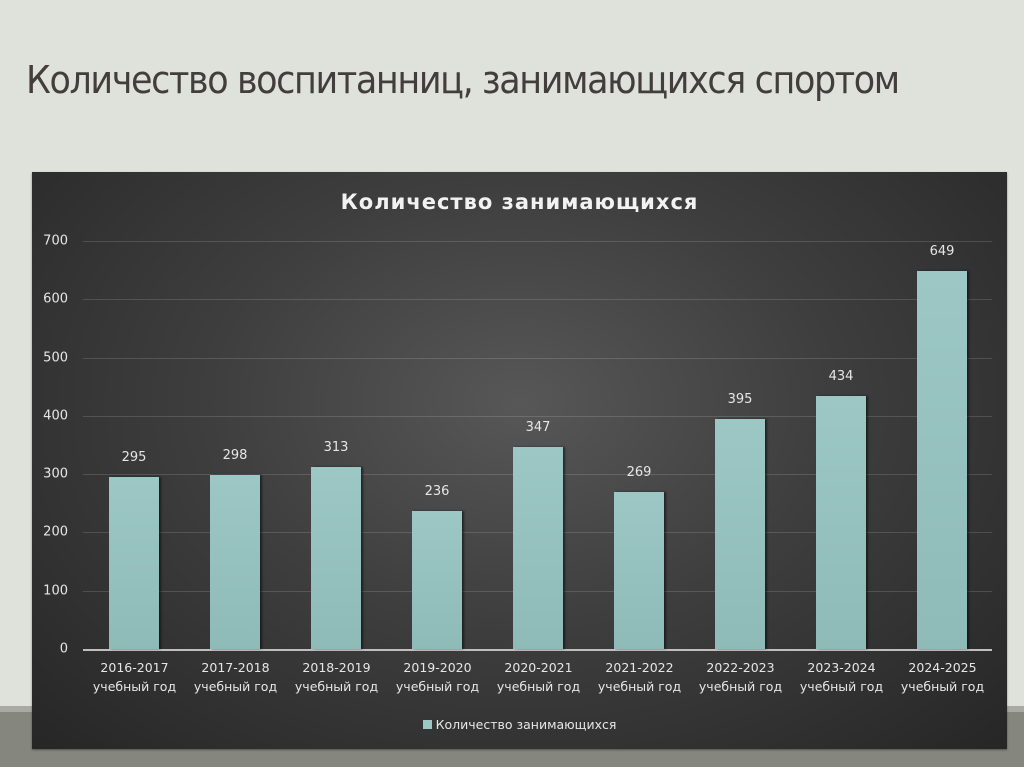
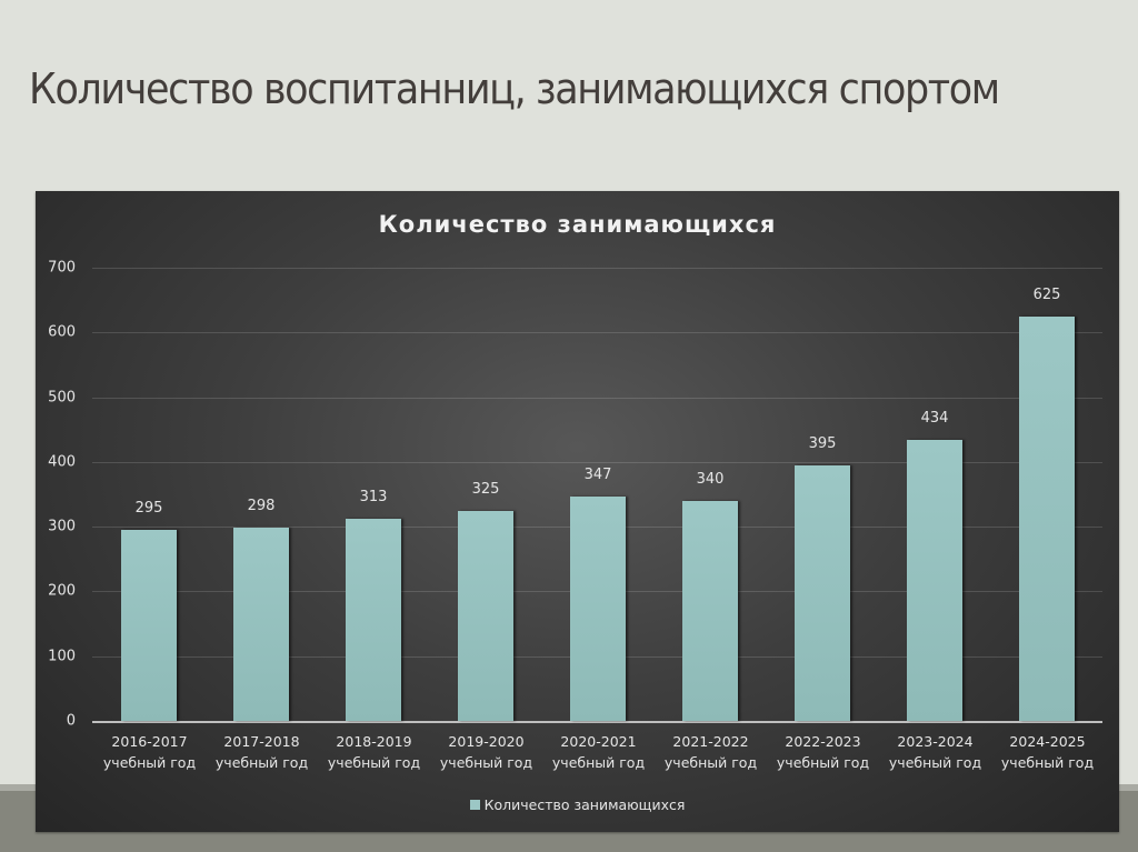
2019-2020 учебный год: 236 -> 325
2021-2022 учебный год: 269 -> 340
2024-2025 учебный год: 649 -> 625
